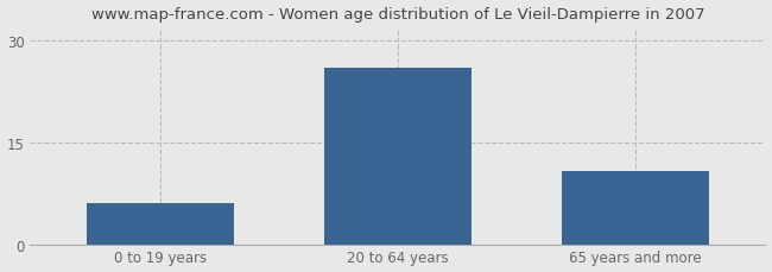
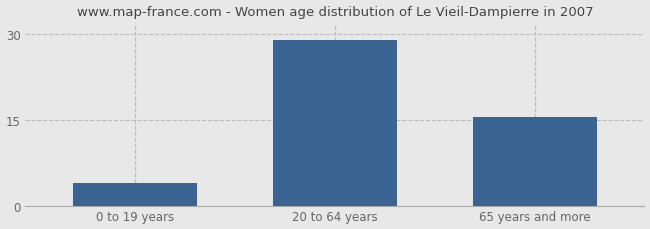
0 to 19 years: 6.0 -> 4.0
20 to 64 years: 26.0 -> 29.0
65 years and more: 10.8 -> 15.5
